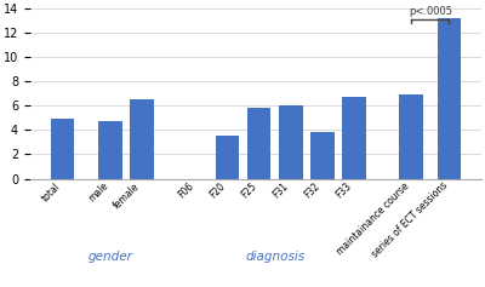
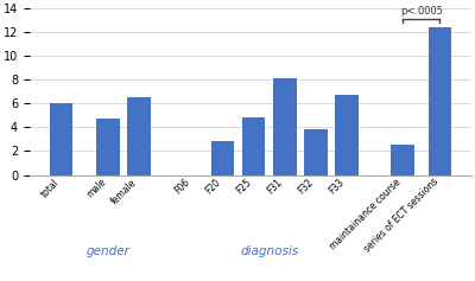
total: 4.9 -> 6.0
F20: 3.5 -> 2.8
F25: 5.8 -> 4.8
F31: 6.0 -> 8.1
maintainance course: 6.9 -> 2.5
series of ECT sessions: 13.2 -> 12.4
